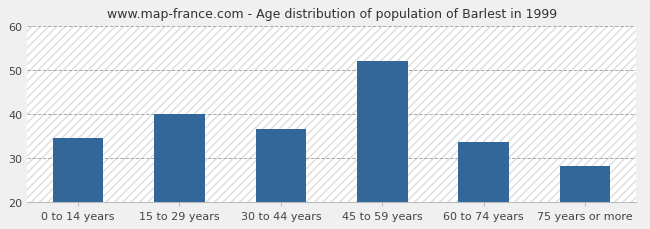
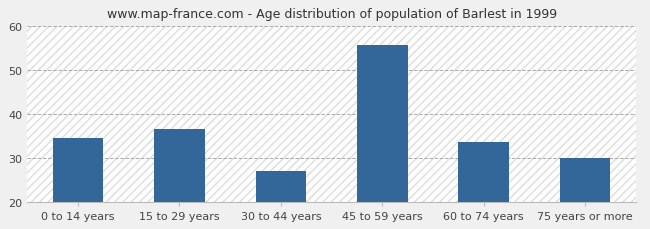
15 to 29 years: 40.0 -> 36.5
30 to 44 years: 36.5 -> 27.0
45 to 59 years: 52.0 -> 55.5
75 years or more: 28.0 -> 30.0
